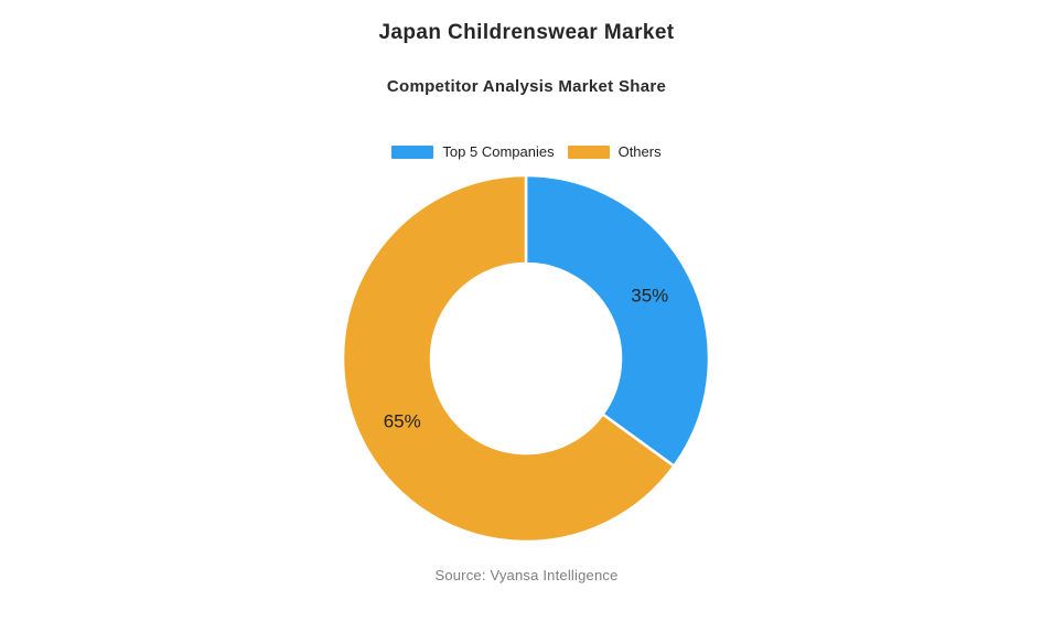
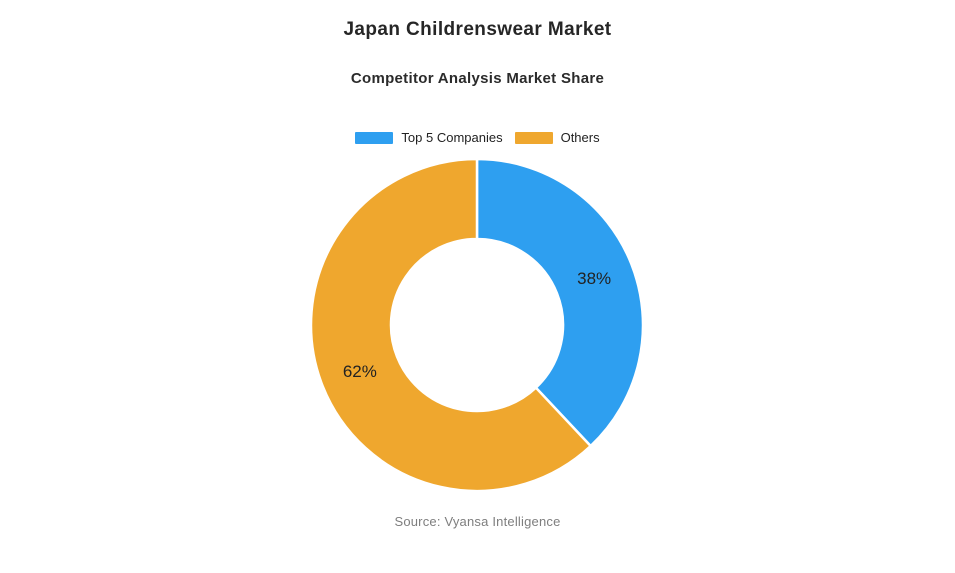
Top 5 Companies: 35% -> 38%
Others: 65% -> 62%
